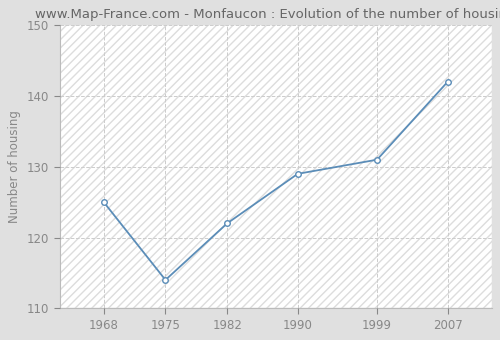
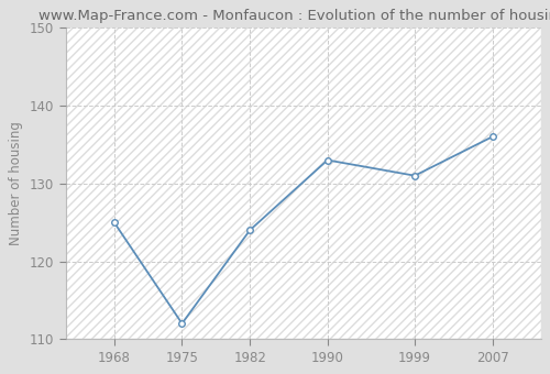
1975: 114 -> 112
1982: 122 -> 124
1990: 129 -> 133
2007: 142 -> 136
